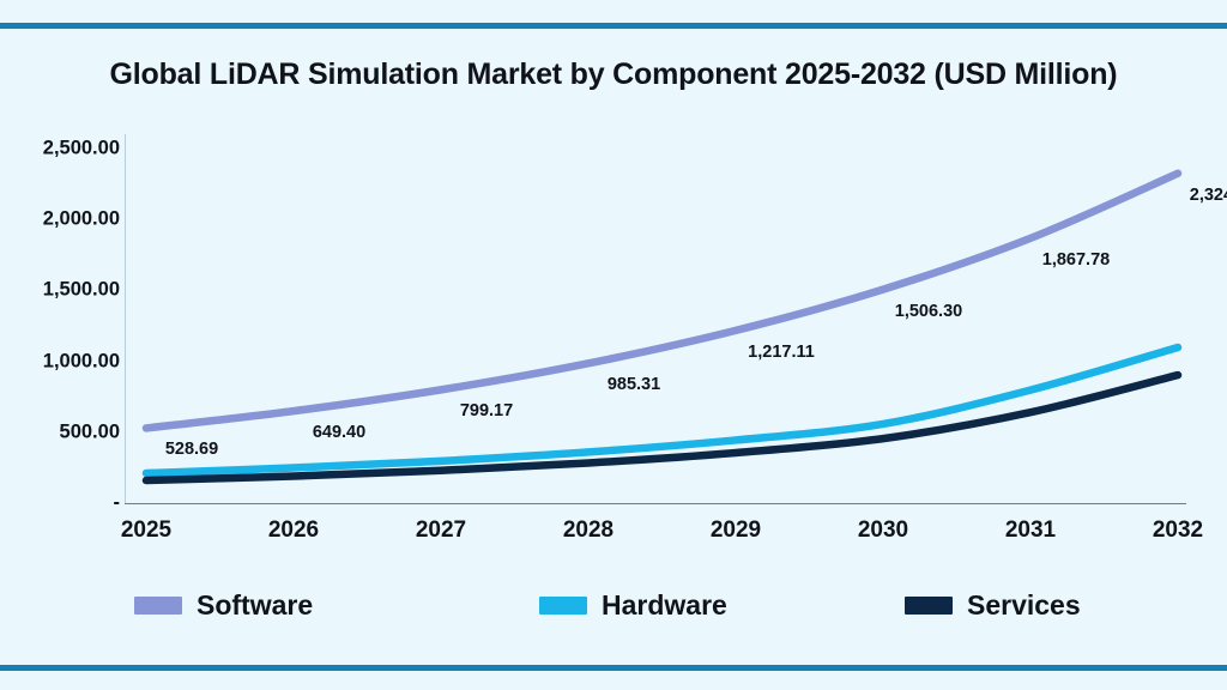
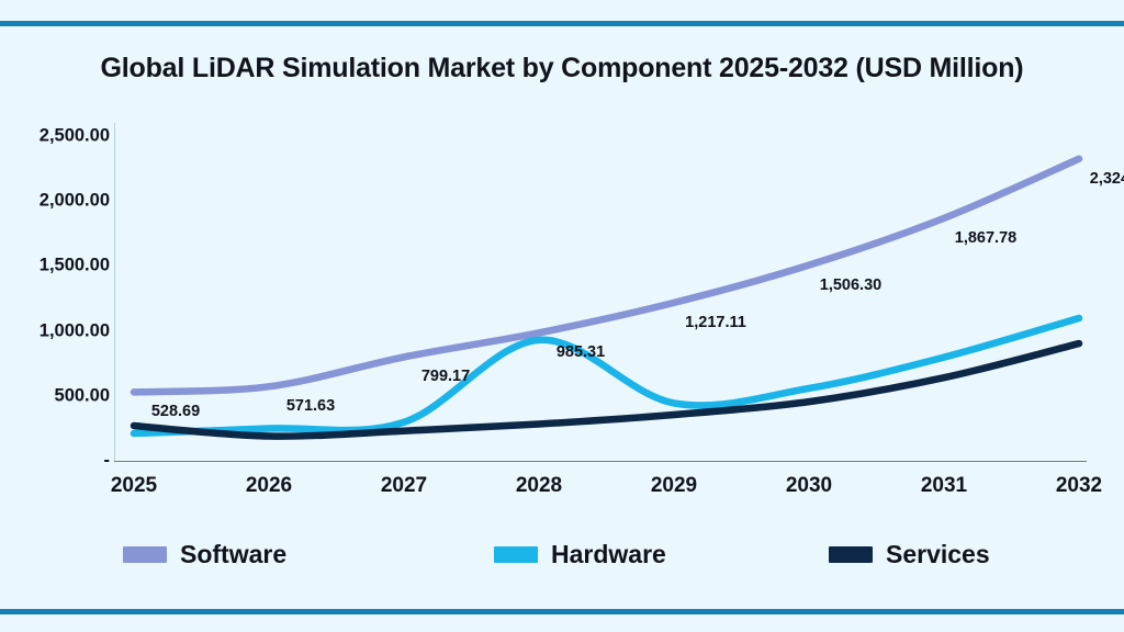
Services/2025: 160 -> 270
Software/2026: 649.40 -> 571.63
Hardware/2028: 360 -> 930
